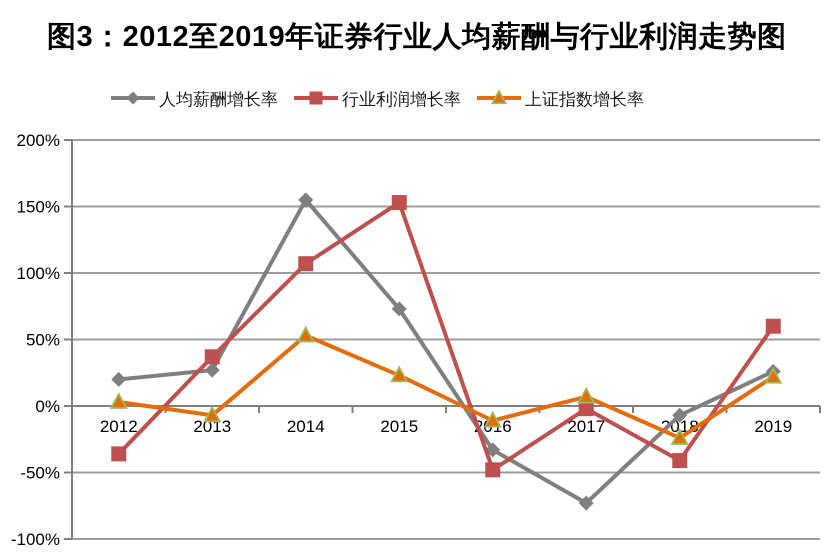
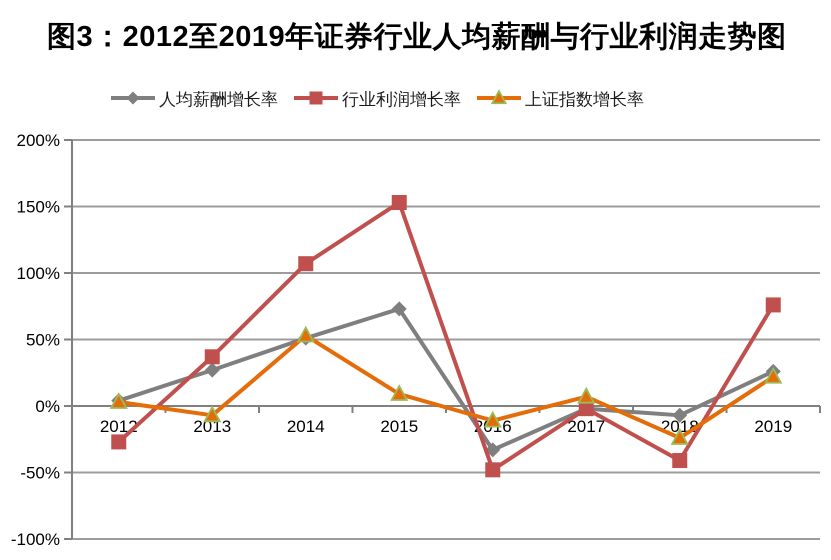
人均薪酬增长率/2012: 20% -> 4%
行业利润增长率/2012: -36% -> -27%
人均薪酬增长率/2014: 155% -> 51%
上证指数增长率/2015: 23% -> 9%
人均薪酬增长率/2017: -73% -> -2%
行业利润增长率/2019: 60% -> 76%
